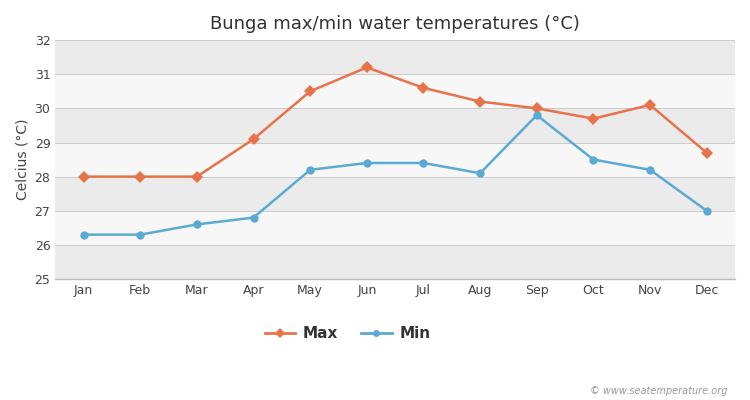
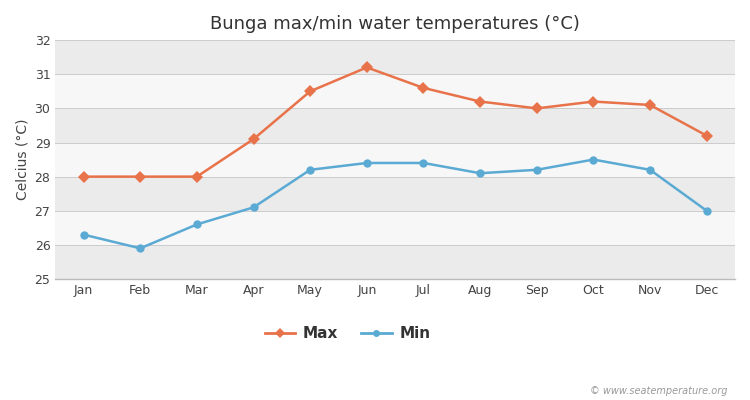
Min/Feb: 26.3 -> 25.9
Min/Apr: 26.8 -> 27.1
Min/Sep: 29.8 -> 28.2
Max/Oct: 29.7 -> 30.2
Max/Dec: 28.7 -> 29.2
